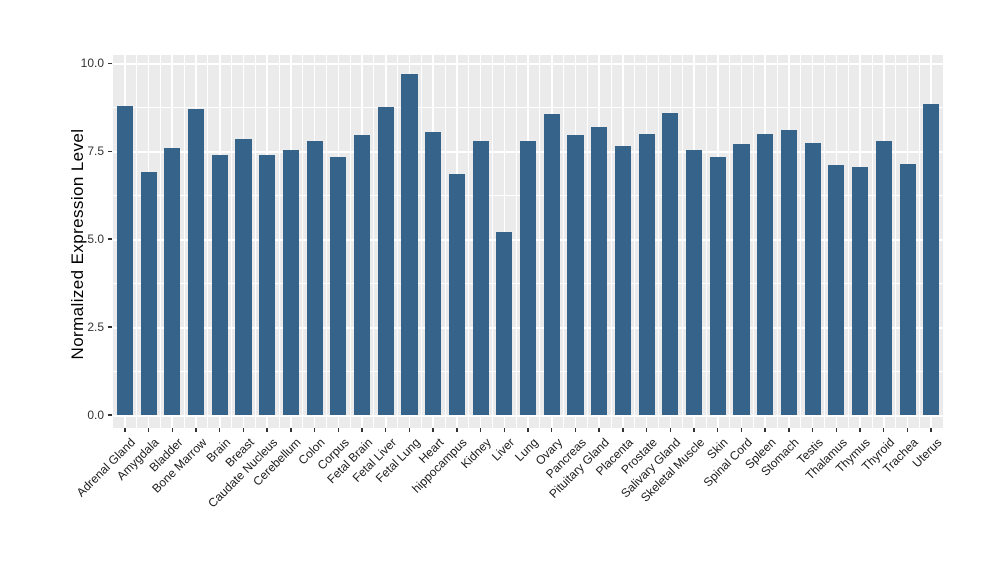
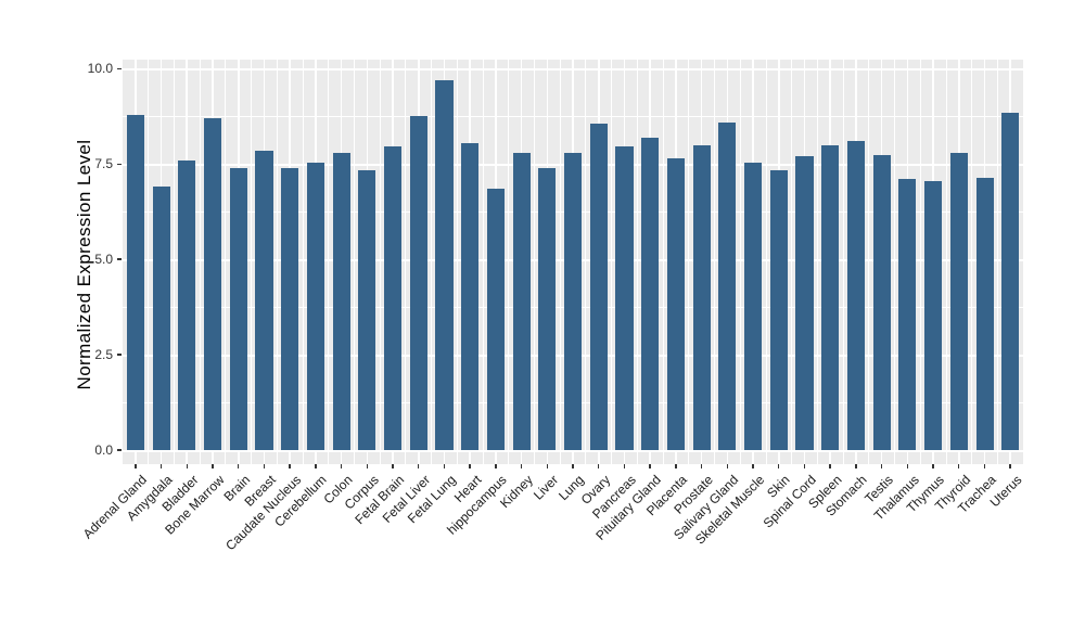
Liver: 5.2 -> 7.4
